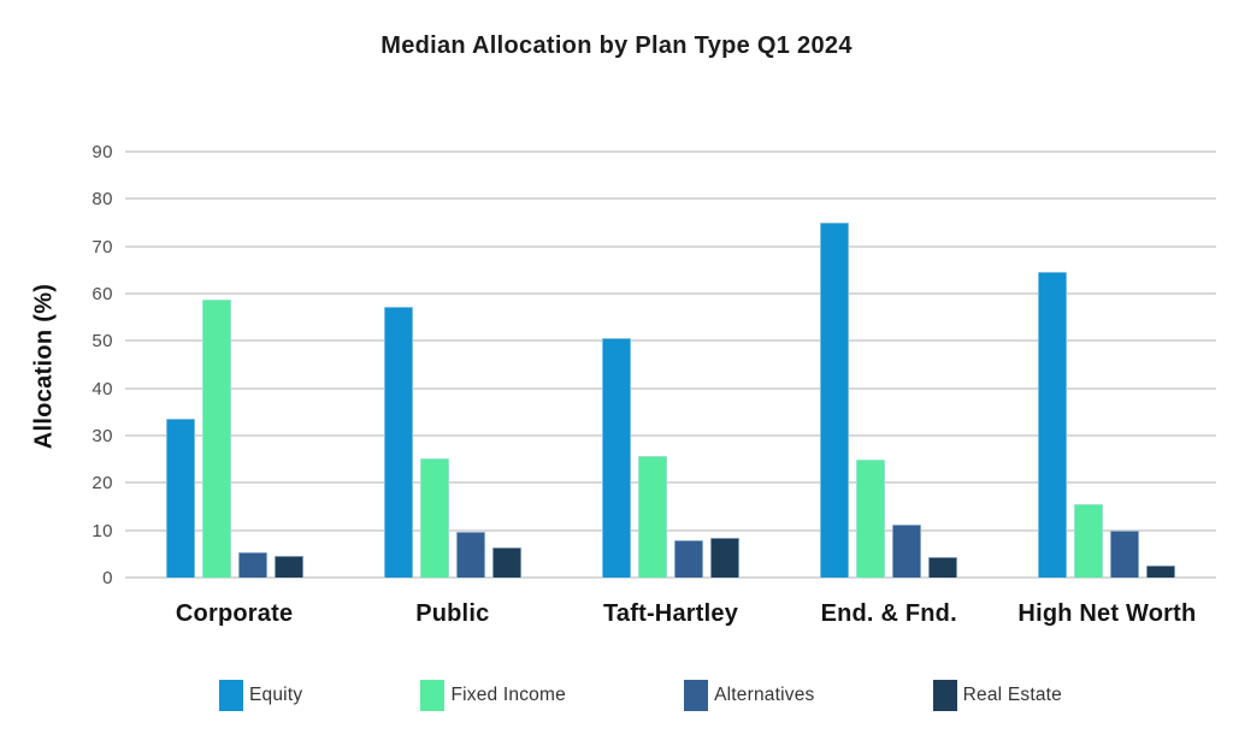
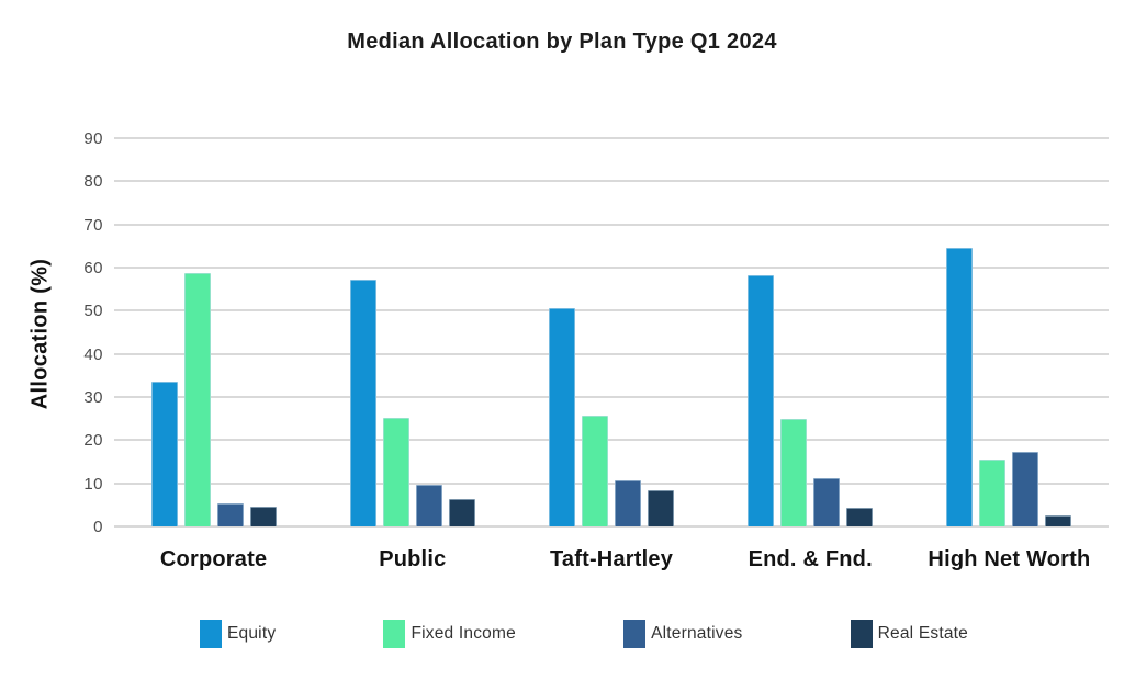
Alternatives/Taft-Hartley: 8 -> 11
Equity/End. & Fnd.: 75 -> 58
Alternatives/High Net Worth: 10 -> 17
